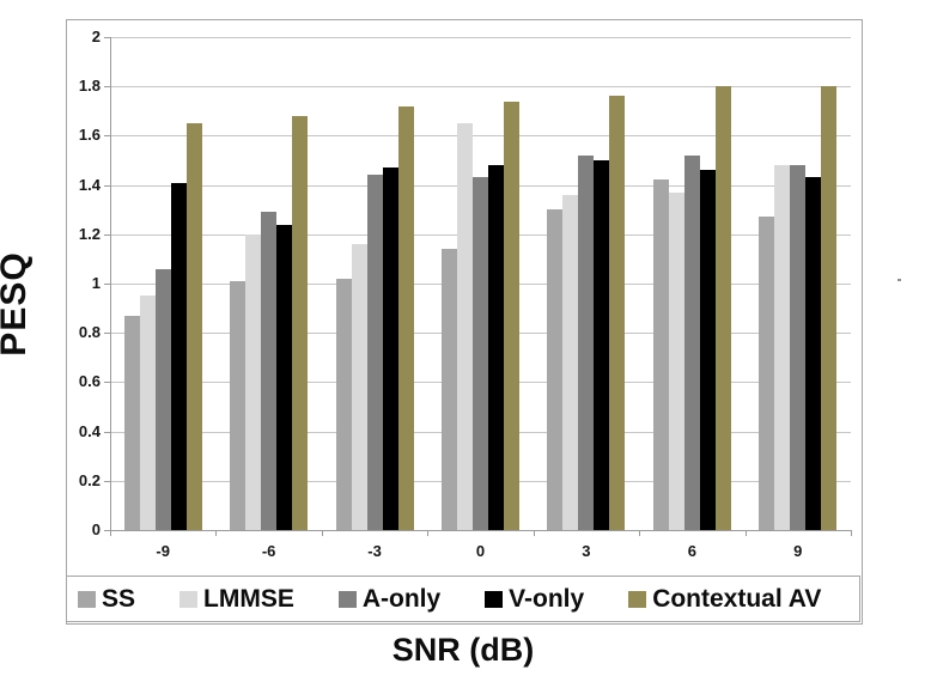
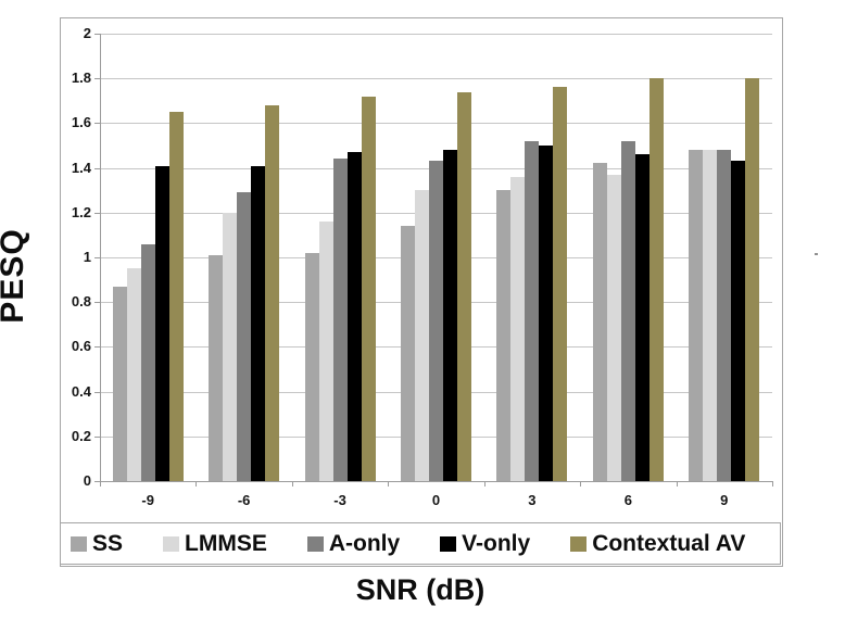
V-only/-6: 1.24 -> 1.41
LMMSE/0: 1.65 -> 1.30
SS/9: 1.27 -> 1.48
